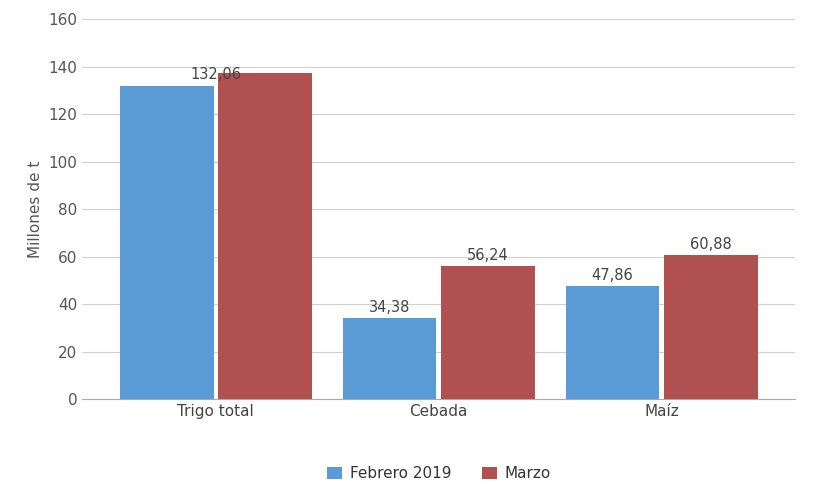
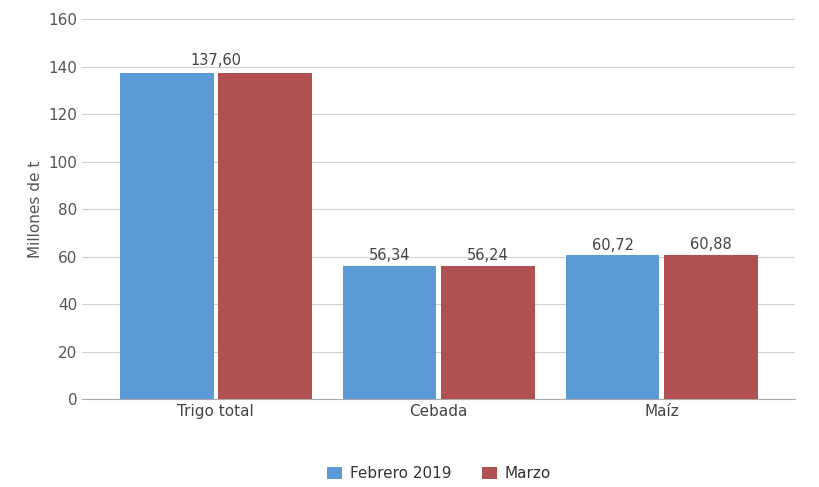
Febrero 2019/Trigo total: 132,06 -> 137,60
Febrero 2019/Cebada: 34,38 -> 56,34
Febrero 2019/Maíz: 47,86 -> 60,72
